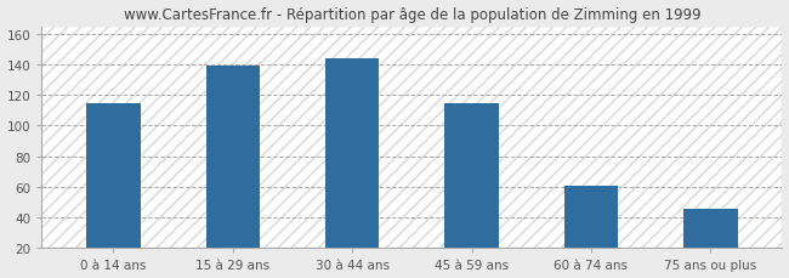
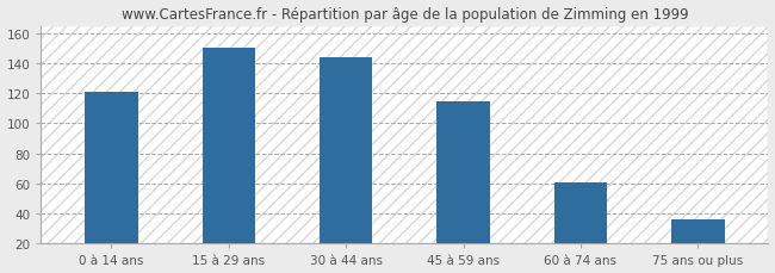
0 à 14 ans: 115 -> 121
15 à 29 ans: 139 -> 150
75 ans ou plus: 46 -> 36
